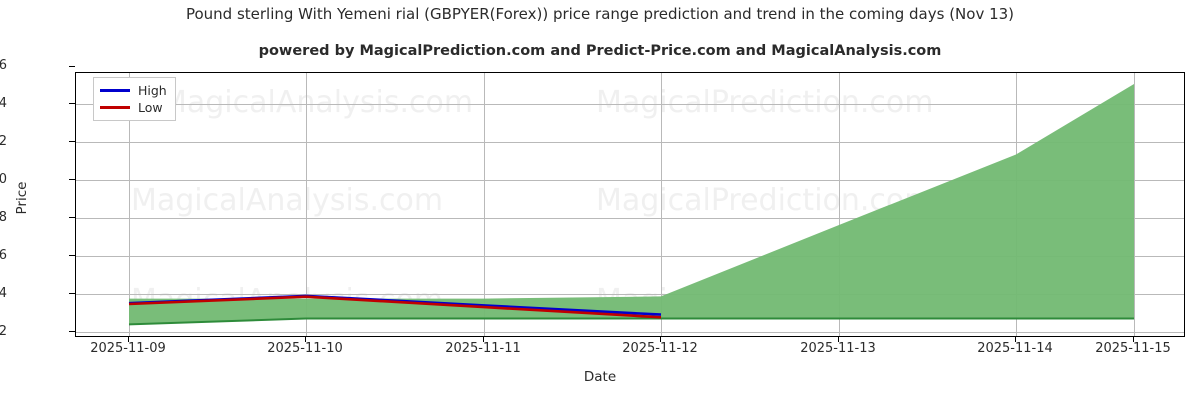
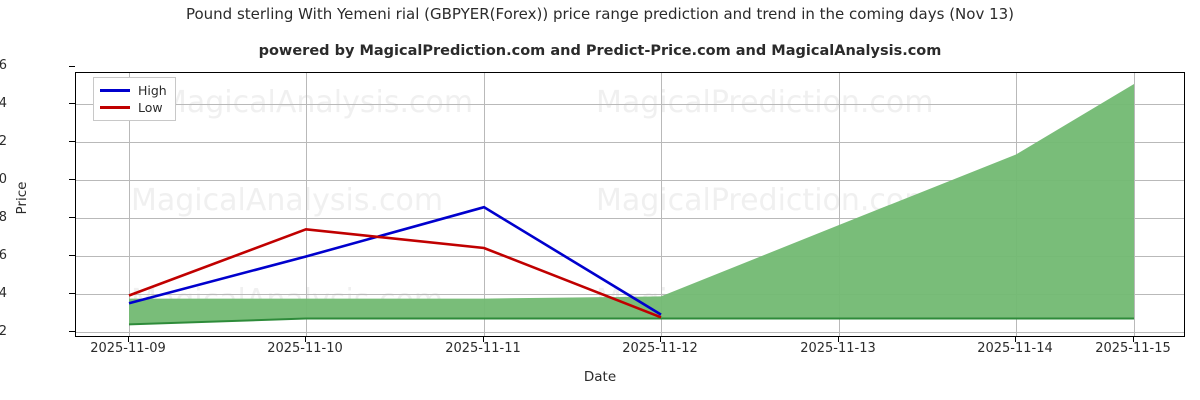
Low/2025-11-09: 313.3 -> 313.8
High/2025-11-10: 313.8 -> 316.1
Low/2025-11-10: 313.7 -> 317.7
High/2025-11-11: 313.2 -> 319.0
Low/2025-11-11: 313.1 -> 316.6
